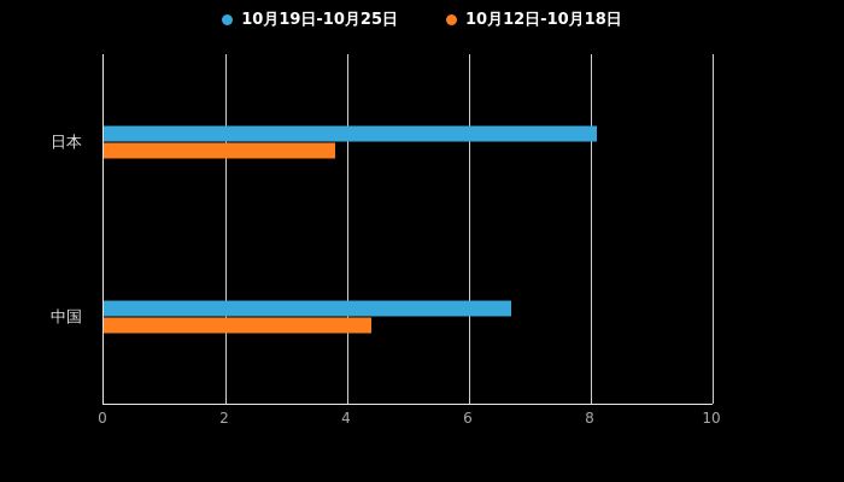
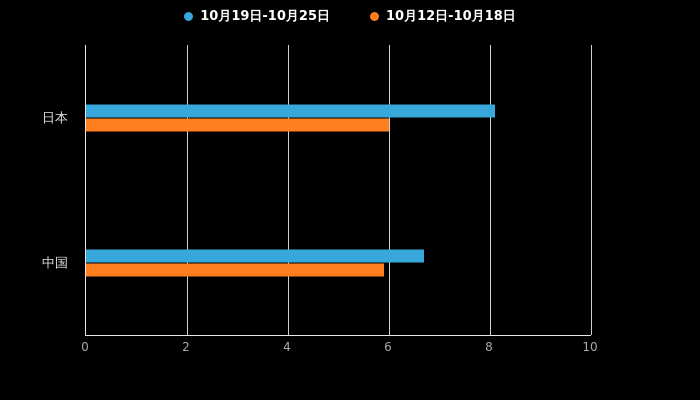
10月12日-10月18日/日本: 3.8 -> 6.0
10月12日-10月18日/中国: 4.4 -> 5.9
